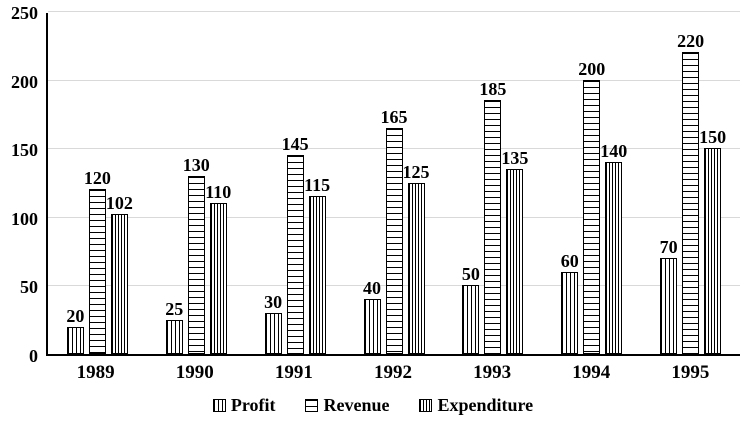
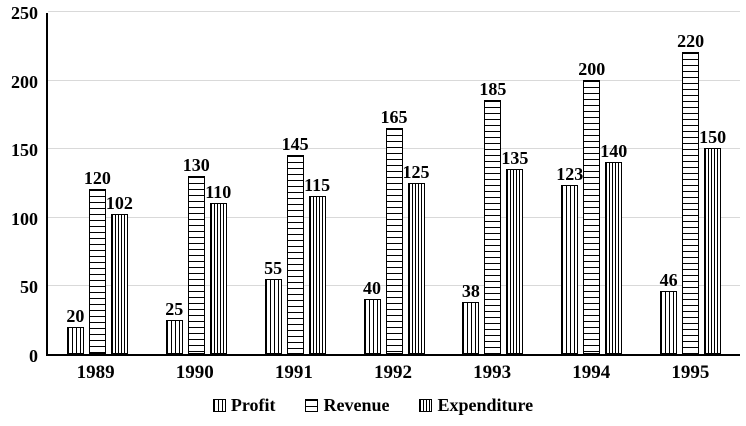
Profit/1991: 30 -> 55
Profit/1993: 50 -> 38
Profit/1994: 60 -> 123
Profit/1995: 70 -> 46
